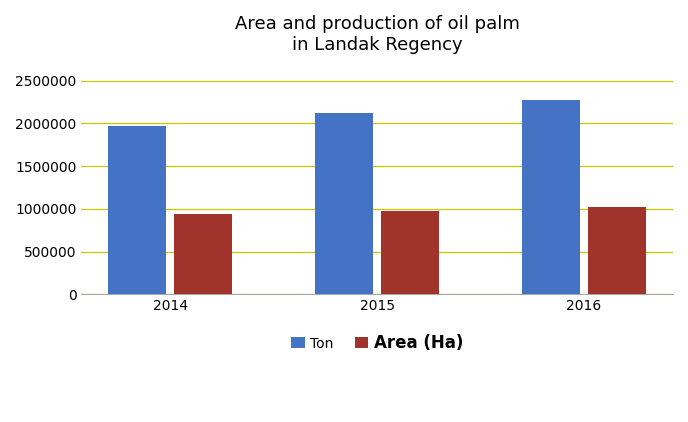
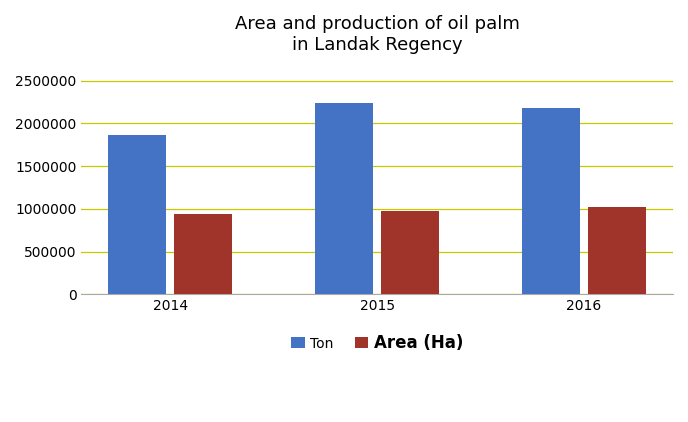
Ton/2014: 1970000 -> 1860000
Ton/2015: 2120000 -> 2240000
Ton/2016: 2270000 -> 2180000
